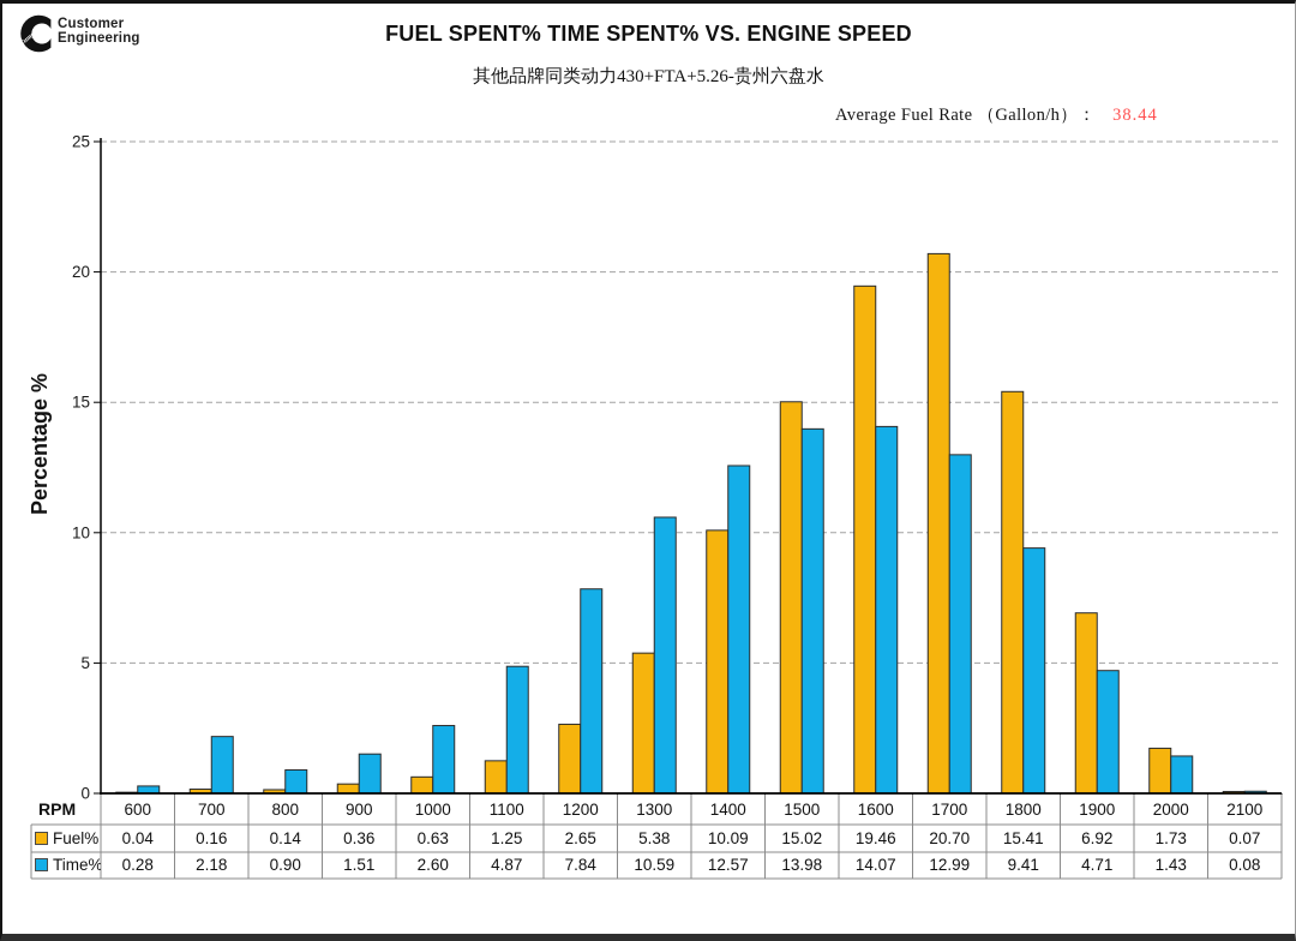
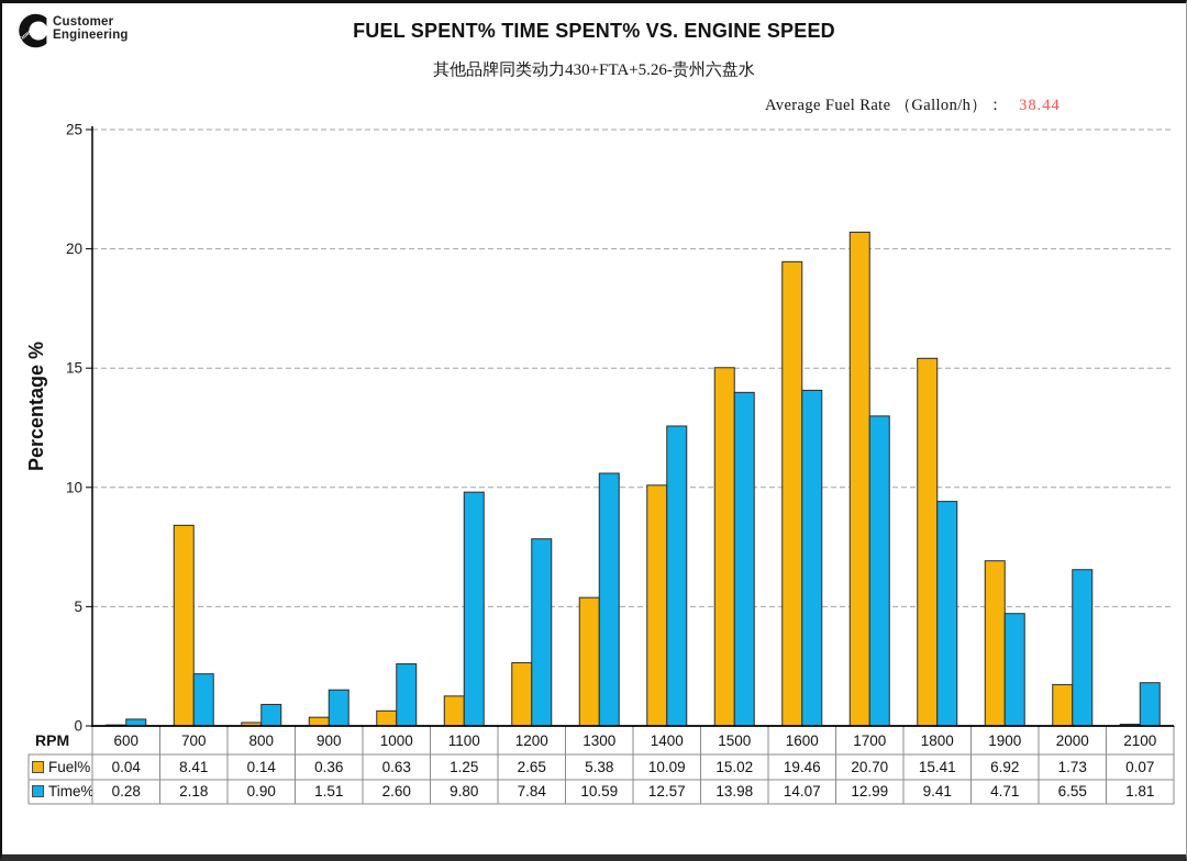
Fuel%/700: 0.16 -> 8.41
Time%/1100: 4.87 -> 9.80
Time%/2000: 1.43 -> 6.55
Time%/2100: 0.08 -> 1.81
